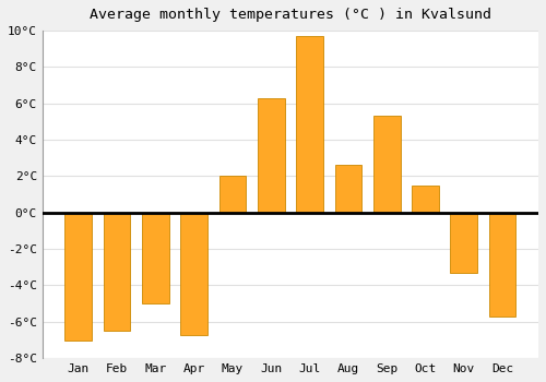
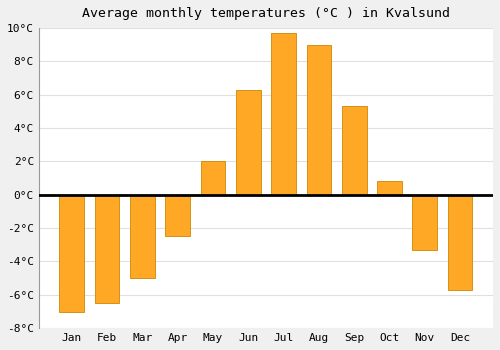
Apr: -6.7°C -> -2.5°C
Aug: 2.6°C -> 9.0°C
Oct: 1.5°C -> 0.8°C
